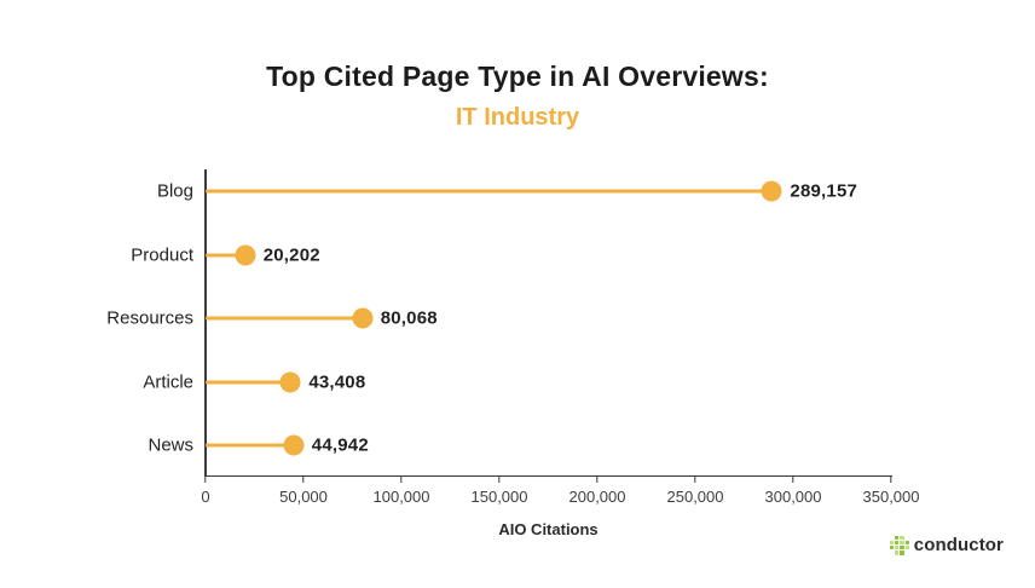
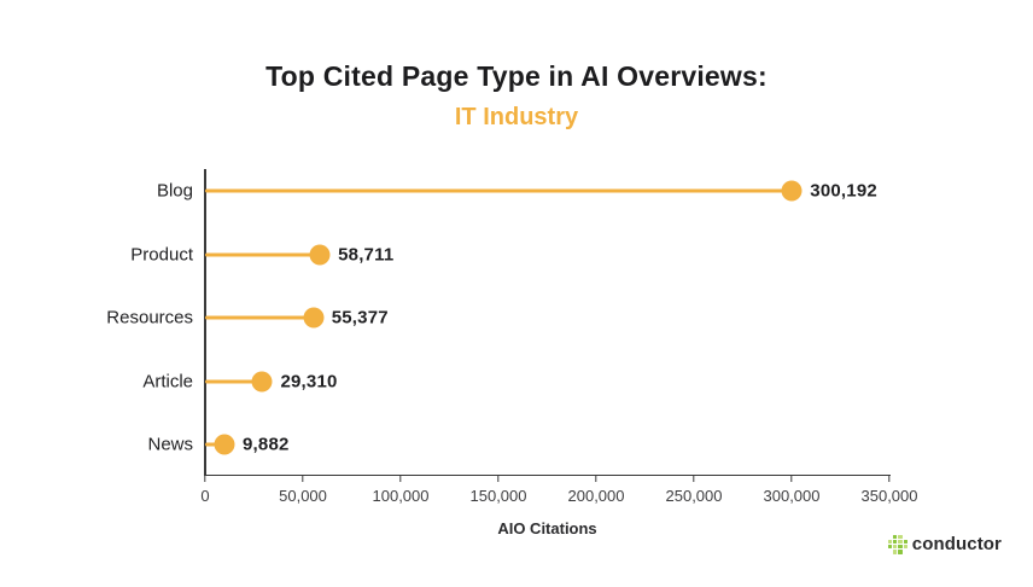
Blog: 289,157 -> 300,192
Product: 20,202 -> 58,711
Resources: 80,068 -> 55,377
Article: 43,408 -> 29,310
News: 44,942 -> 9,882
